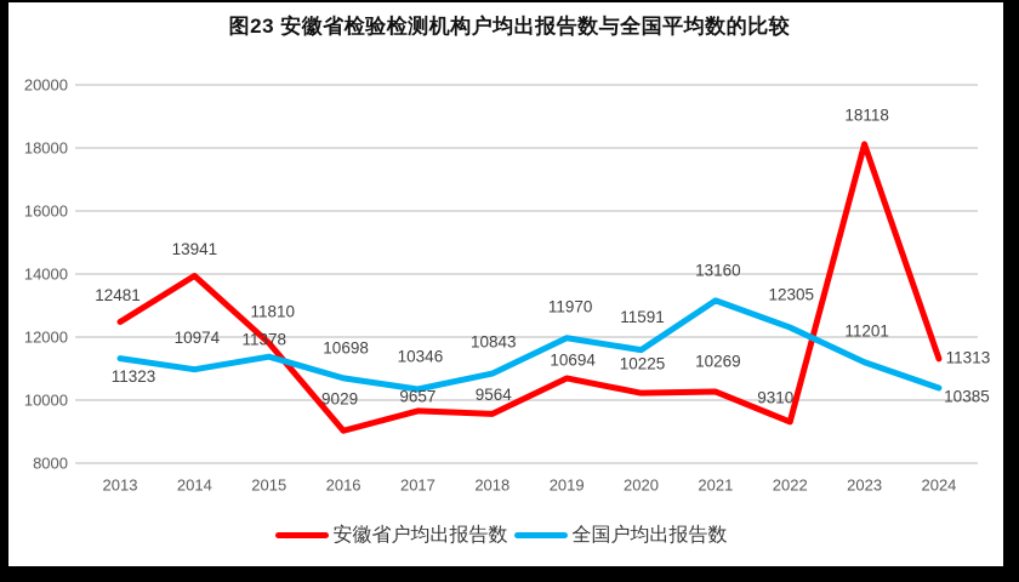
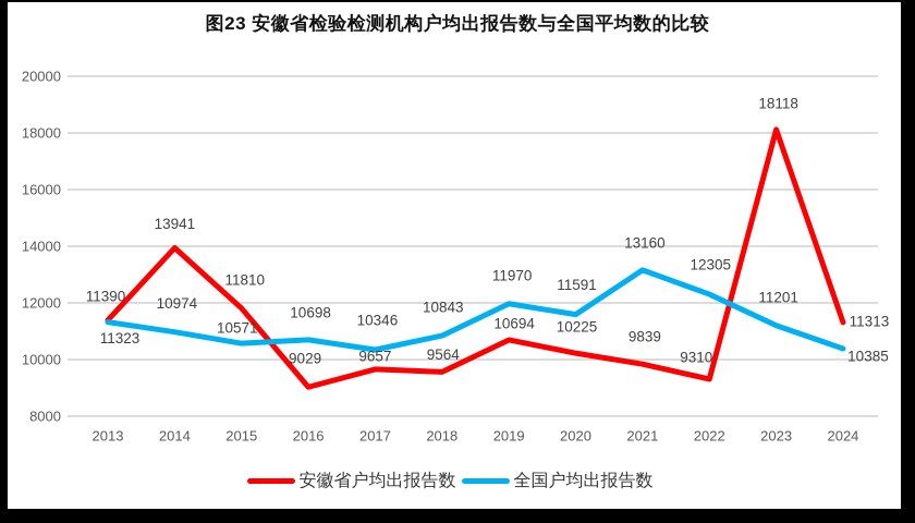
安徽省户均出报告数/2013: 12481 -> 11390
全国户均出报告数/2015: 11378 -> 10571
安徽省户均出报告数/2021: 10269 -> 9839
